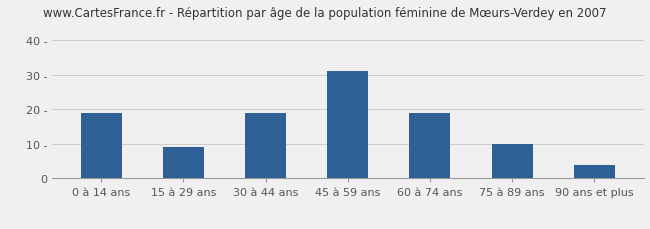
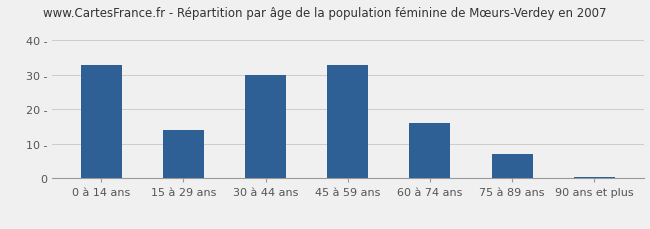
0 à 14 ans: 19.0 - -> 33.0 -
15 à 29 ans: 9.0 - -> 14.0 -
30 à 44 ans: 19.0 - -> 30.0 -
45 à 59 ans: 31.0 - -> 33.0 -
60 à 74 ans: 19.0 - -> 16.0 -
75 à 89 ans: 10.0 - -> 7.0 -
90 ans et plus: 4.0 - -> 0.5 -
